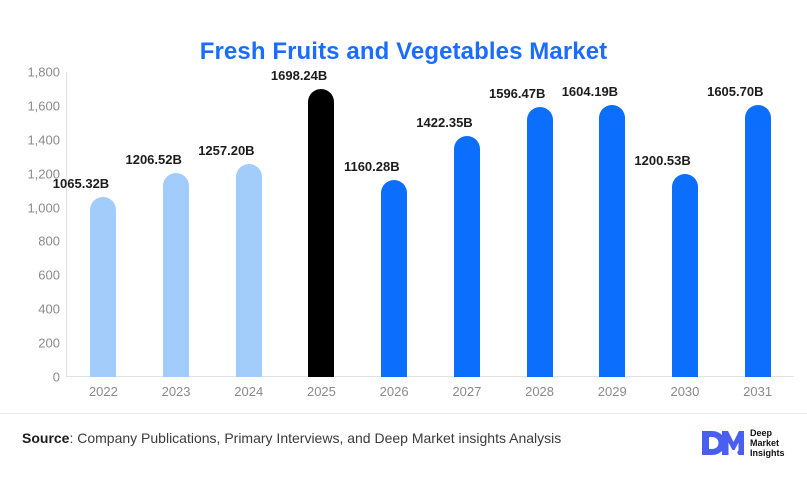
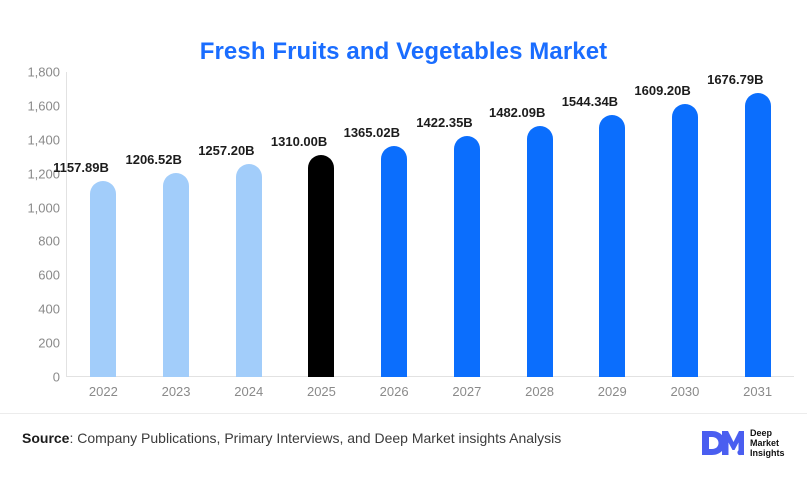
2022: 1065.32B -> 1157.89B
2025: 1698.24B -> 1310.00B
2026: 1160.28B -> 1365.02B
2028: 1596.47B -> 1482.09B
2029: 1604.19B -> 1544.34B
2030: 1200.53B -> 1609.20B
2031: 1605.70B -> 1676.79B
